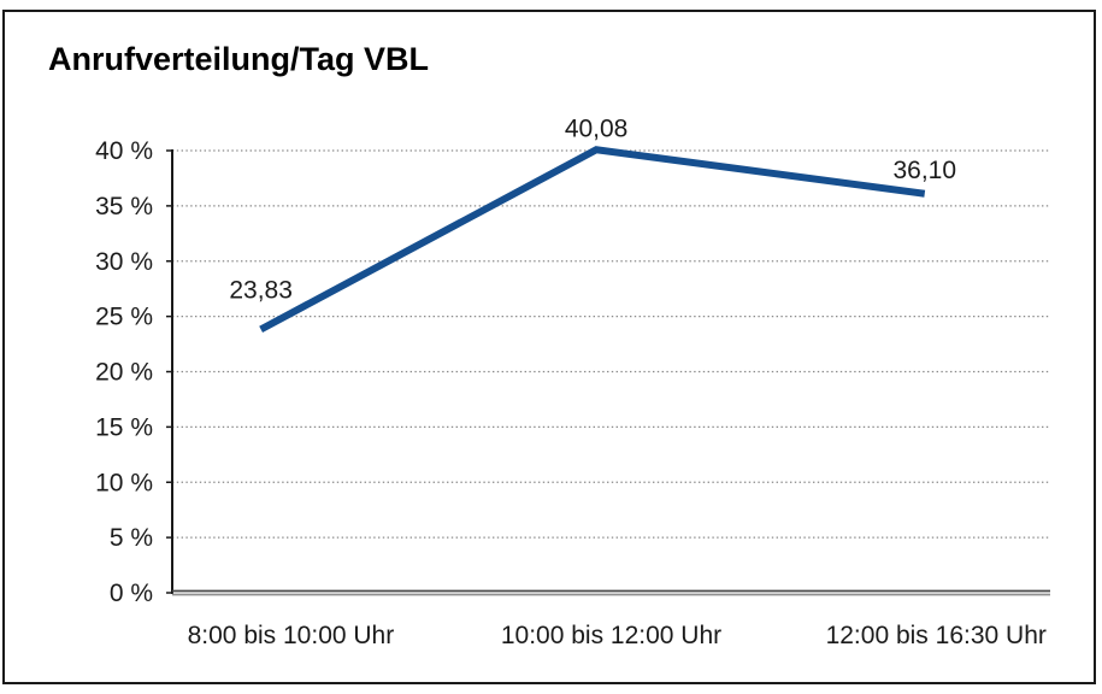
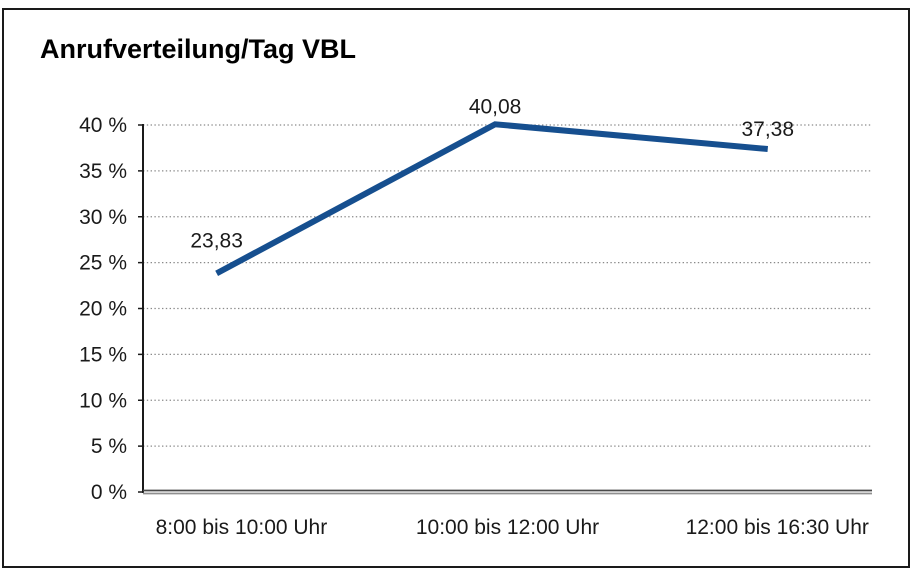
12:00 bis 16:30 Uhr: 36,10 -> 37,38
